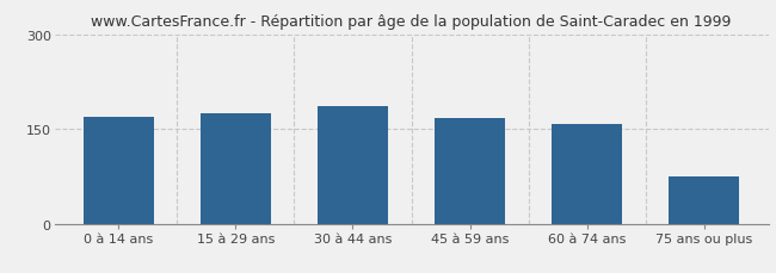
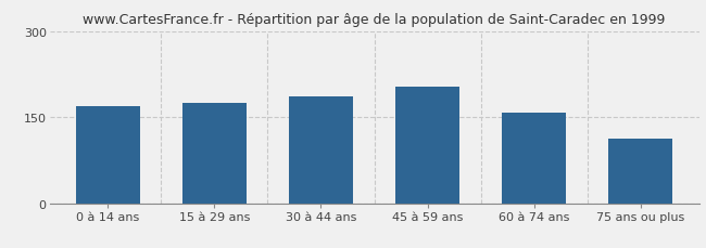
45 à 59 ans: 168 -> 204
75 ans ou plus: 75 -> 112
